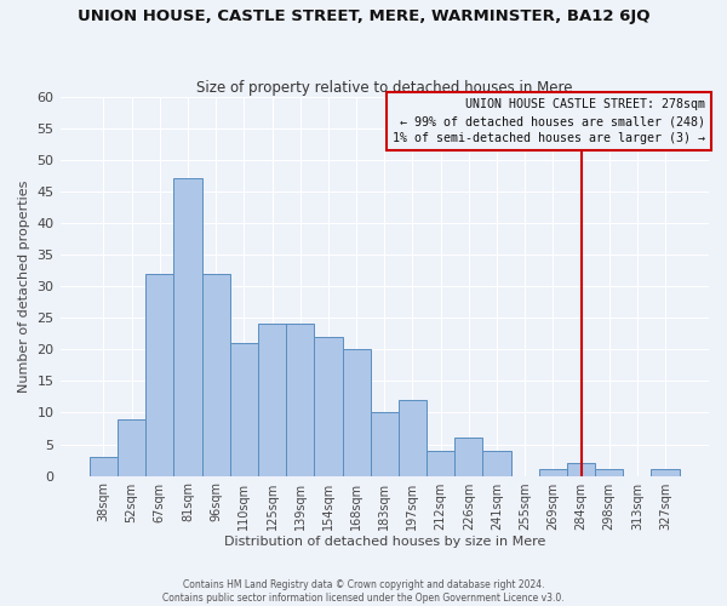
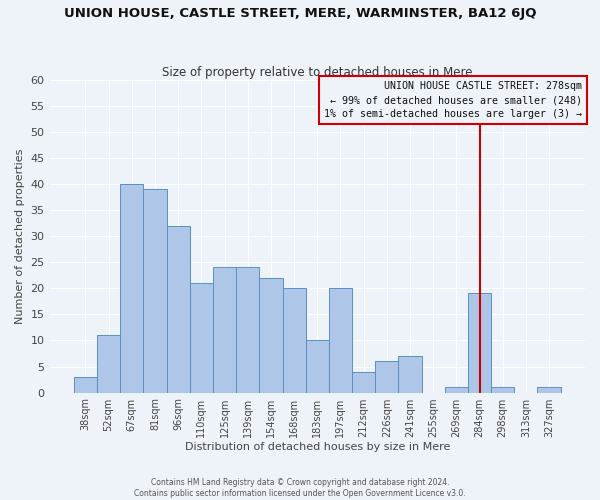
52sqm: 9 -> 11
67sqm: 32 -> 40
81sqm: 47 -> 39
197sqm: 12 -> 20
241sqm: 4 -> 7
284sqm: 2 -> 19
